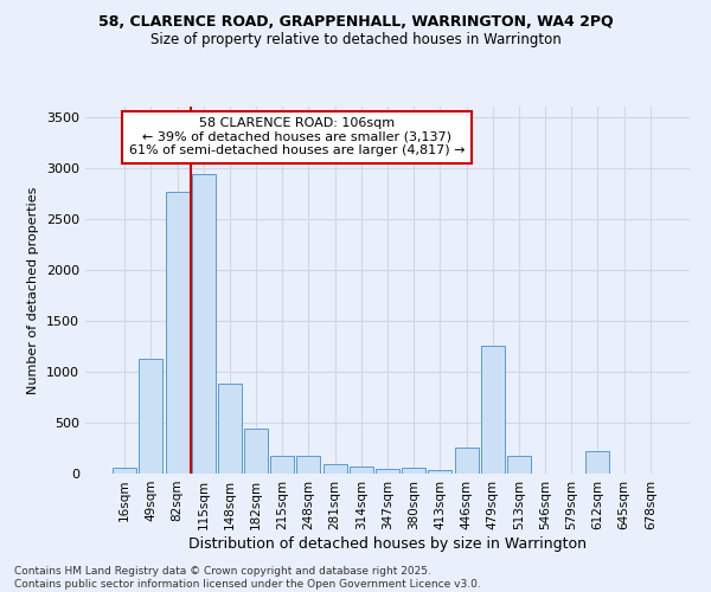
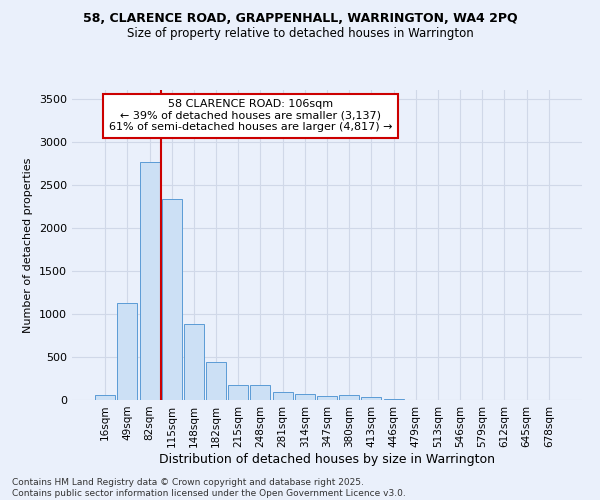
115sqm: 2940 -> 2330
446sqm: 260 -> 10
479sqm: 1260 -> 0
513sqm: 180 -> 0
612sqm: 220 -> 0
